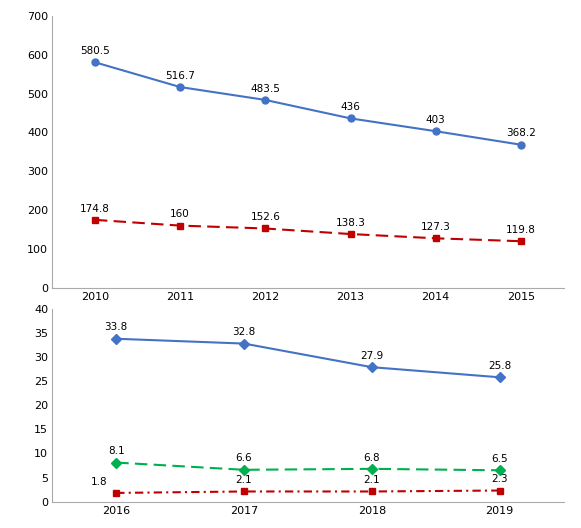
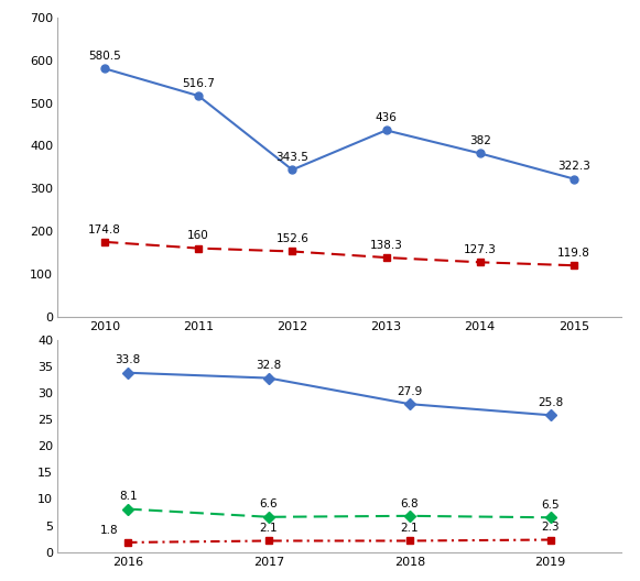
Graduation of students-total/2012: 483.5 -> 343.5
Graduation of students-total/2014: 403 -> 382
Graduation of students-total/2015: 368.2 -> 322.3
